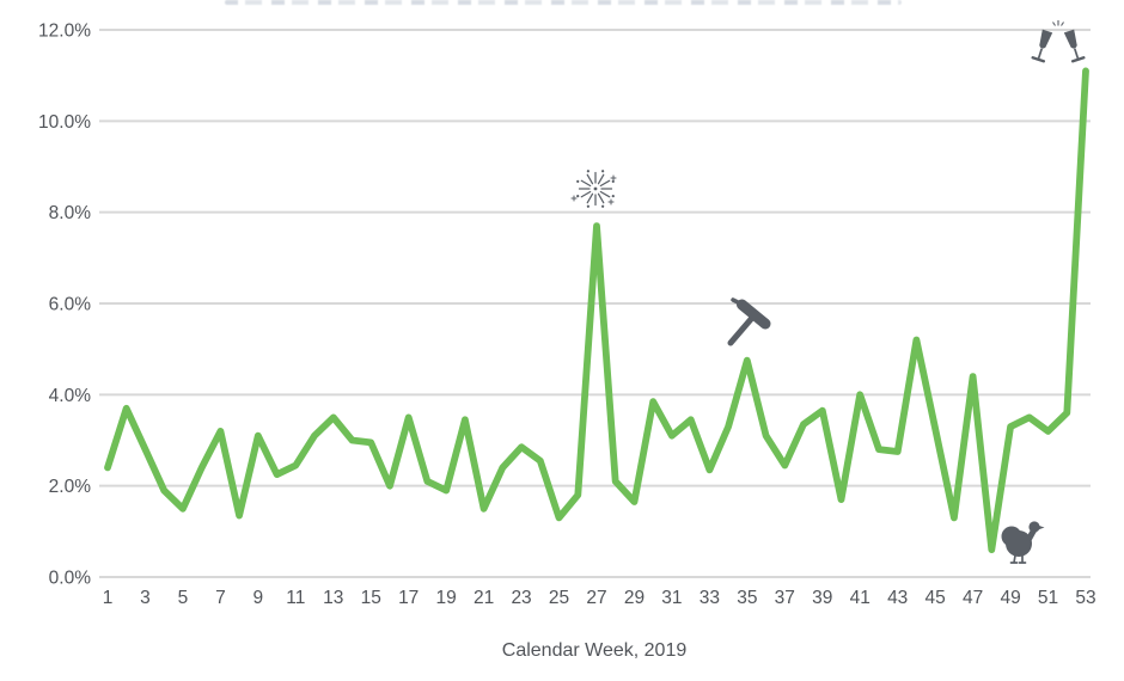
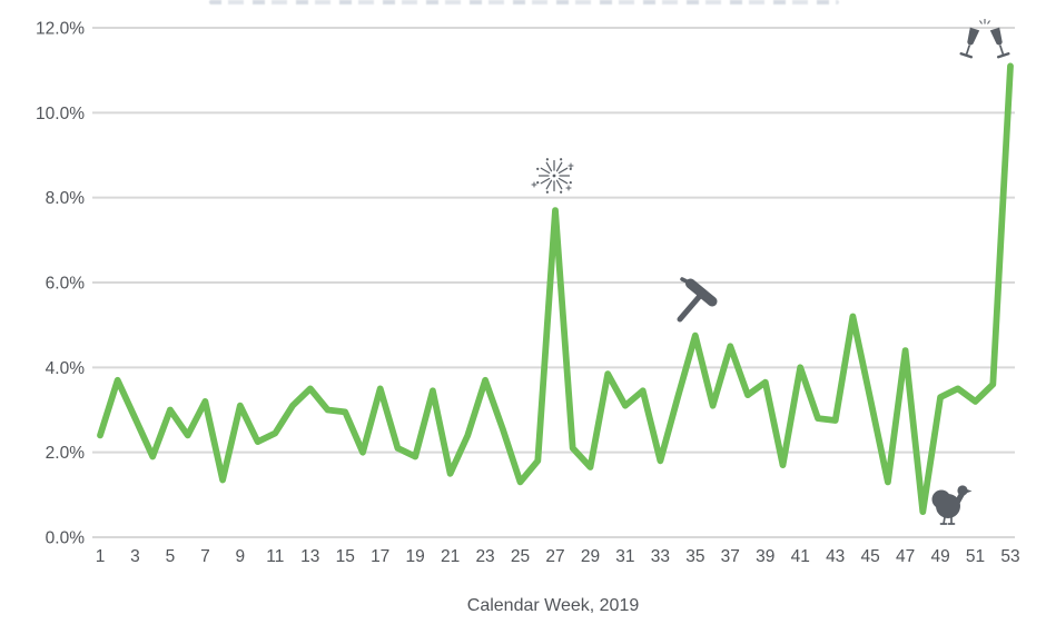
5: 1.5% -> 3.0%
23: 2.9% -> 3.7%
33: 2.4% -> 1.8%
37: 2.5% -> 4.5%
